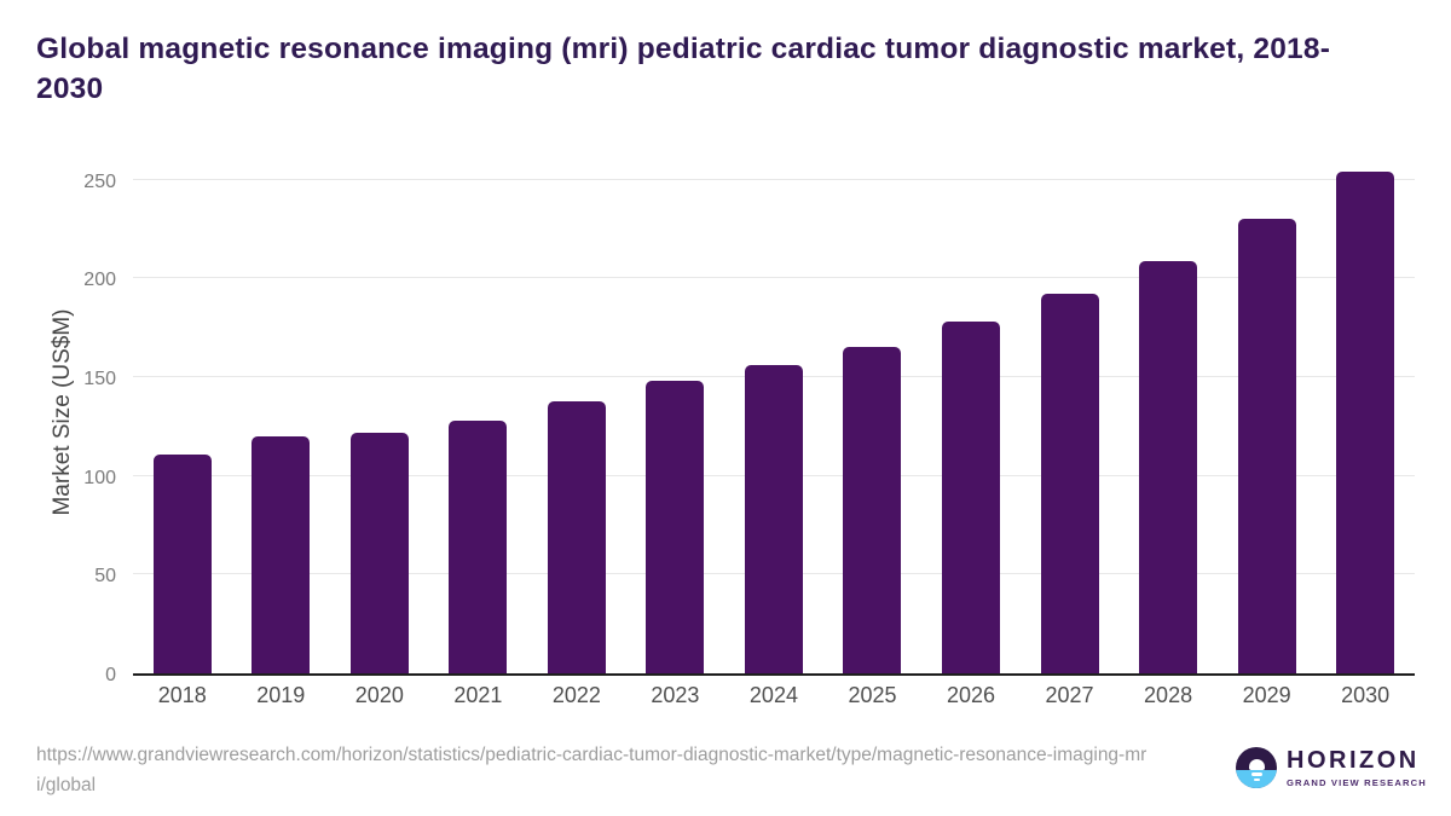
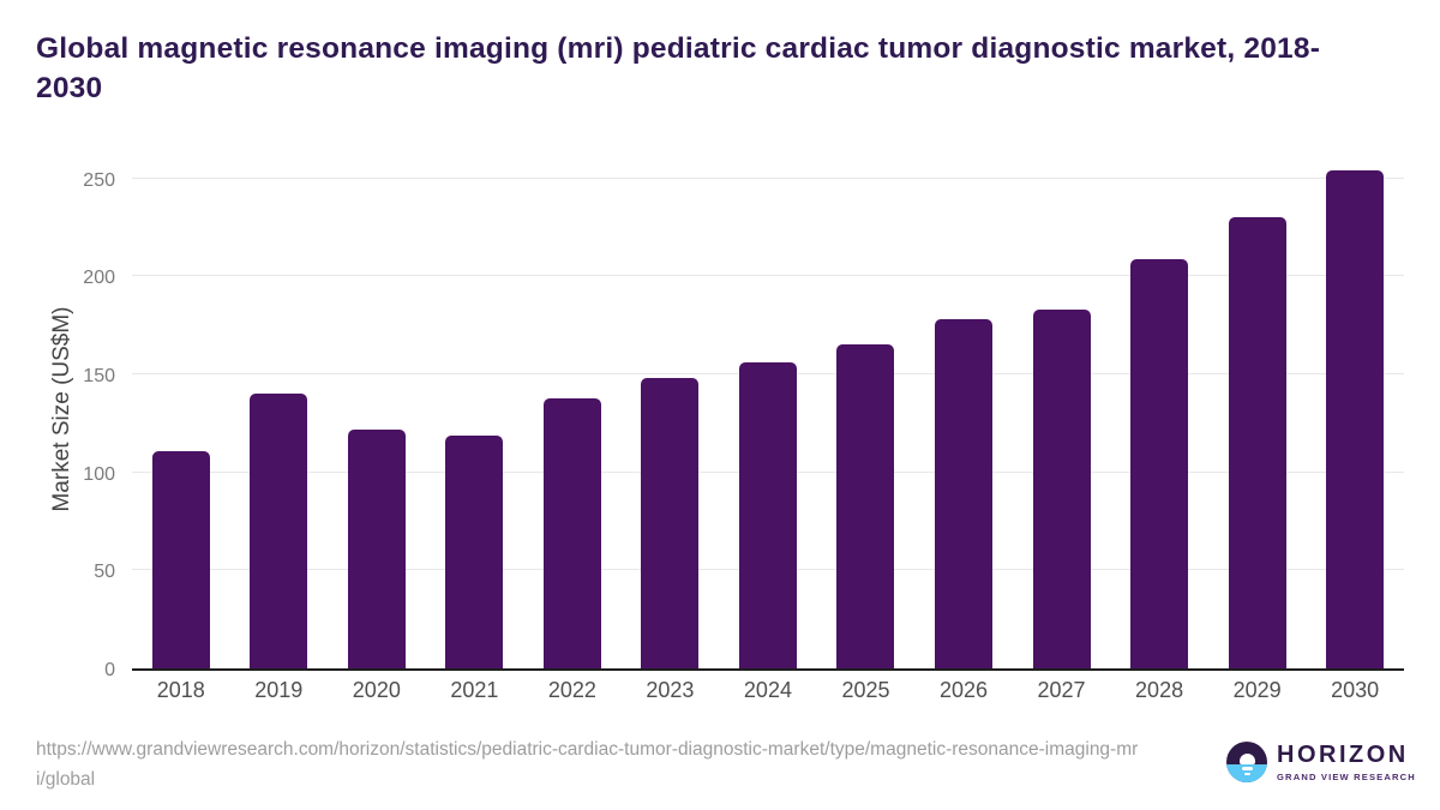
2019: 120 -> 140
2021: 128 -> 119
2027: 192 -> 183
